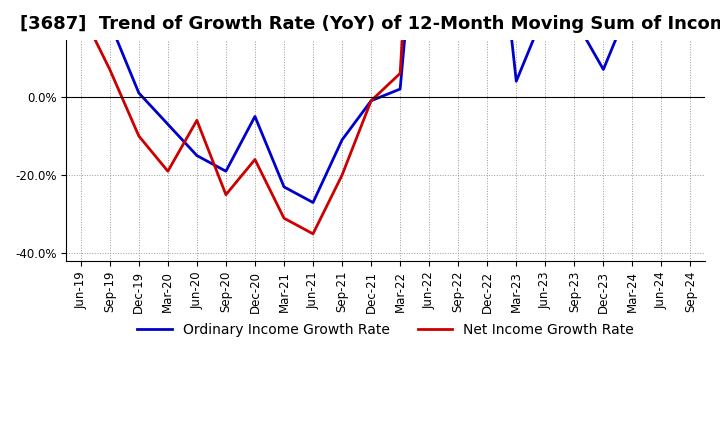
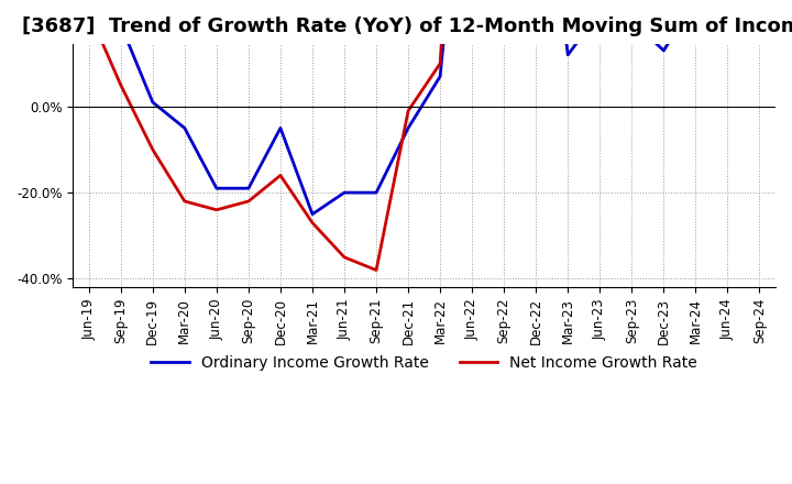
Net Income Growth Rate/Sep-19: 7% -> 5%
Ordinary Income Growth Rate/Mar-20: -7% -> -5%
Net Income Growth Rate/Mar-20: -19% -> -22%
Ordinary Income Growth Rate/Jun-20: -15% -> -19%
Net Income Growth Rate/Jun-20: -6% -> -24%
Net Income Growth Rate/Sep-20: -25% -> -22%
Ordinary Income Growth Rate/Mar-21: -23% -> -25%
Net Income Growth Rate/Mar-21: -31% -> -27%
Ordinary Income Growth Rate/Jun-21: -27% -> -20%
Ordinary Income Growth Rate/Sep-21: -11% -> -20%
Net Income Growth Rate/Sep-21: -20% -> -38%
Ordinary Income Growth Rate/Dec-21: -1% -> -5%
Ordinary Income Growth Rate/Mar-22: 2% -> 7%
Net Income Growth Rate/Mar-22: 6% -> 10%
Ordinary Income Growth Rate/Mar-23: 4% -> 12%
Ordinary Income Growth Rate/Dec-23: 7% -> 13%
